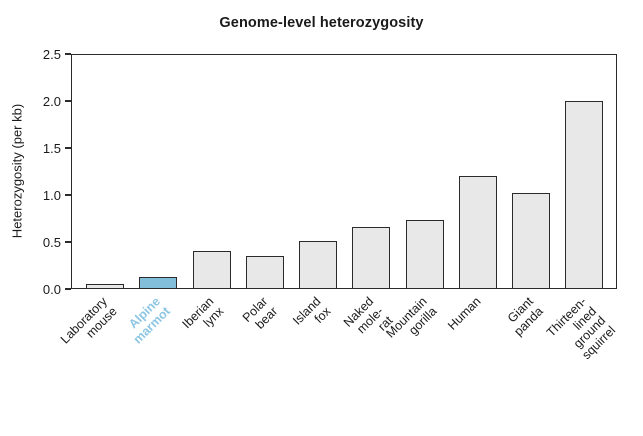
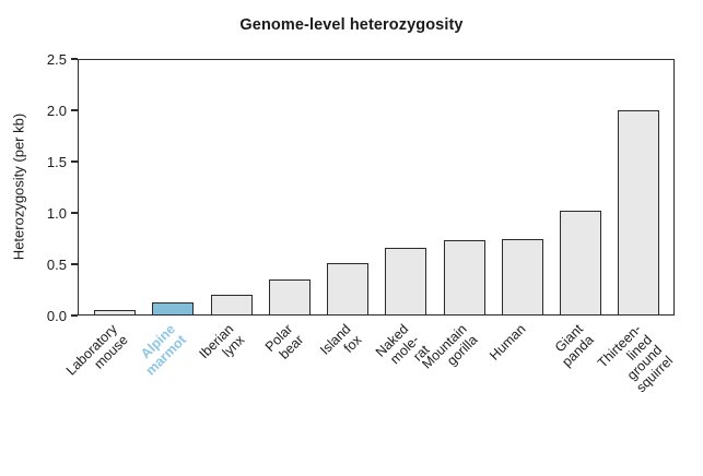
Iberian lynx: 0.4 -> 0.2
Human: 1.2 -> 0.7
